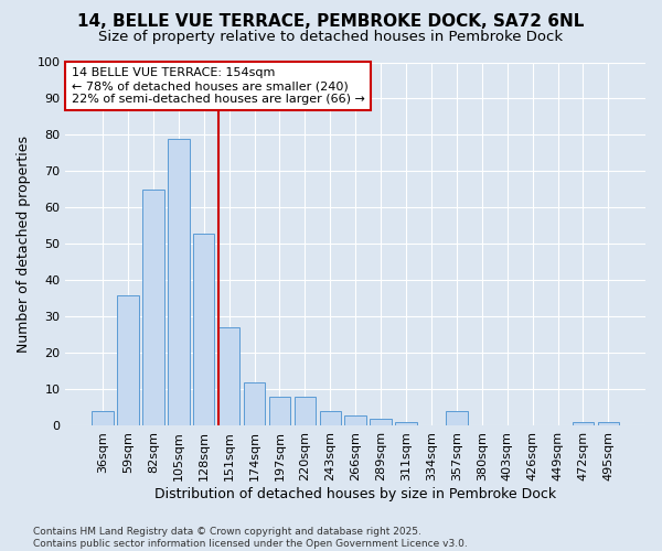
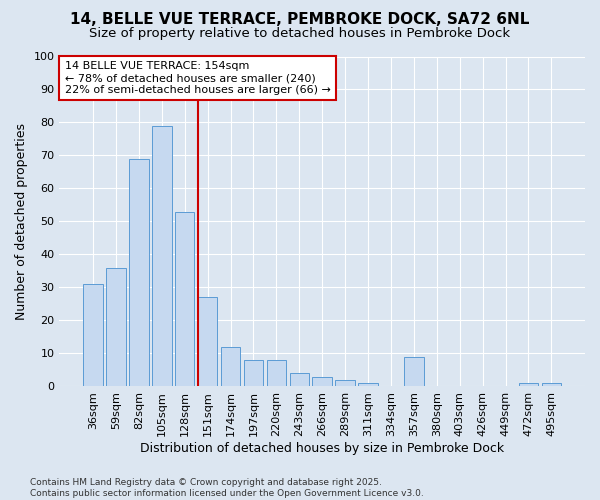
36sqm: 4 -> 31
82sqm: 65 -> 69
357sqm: 4 -> 9
